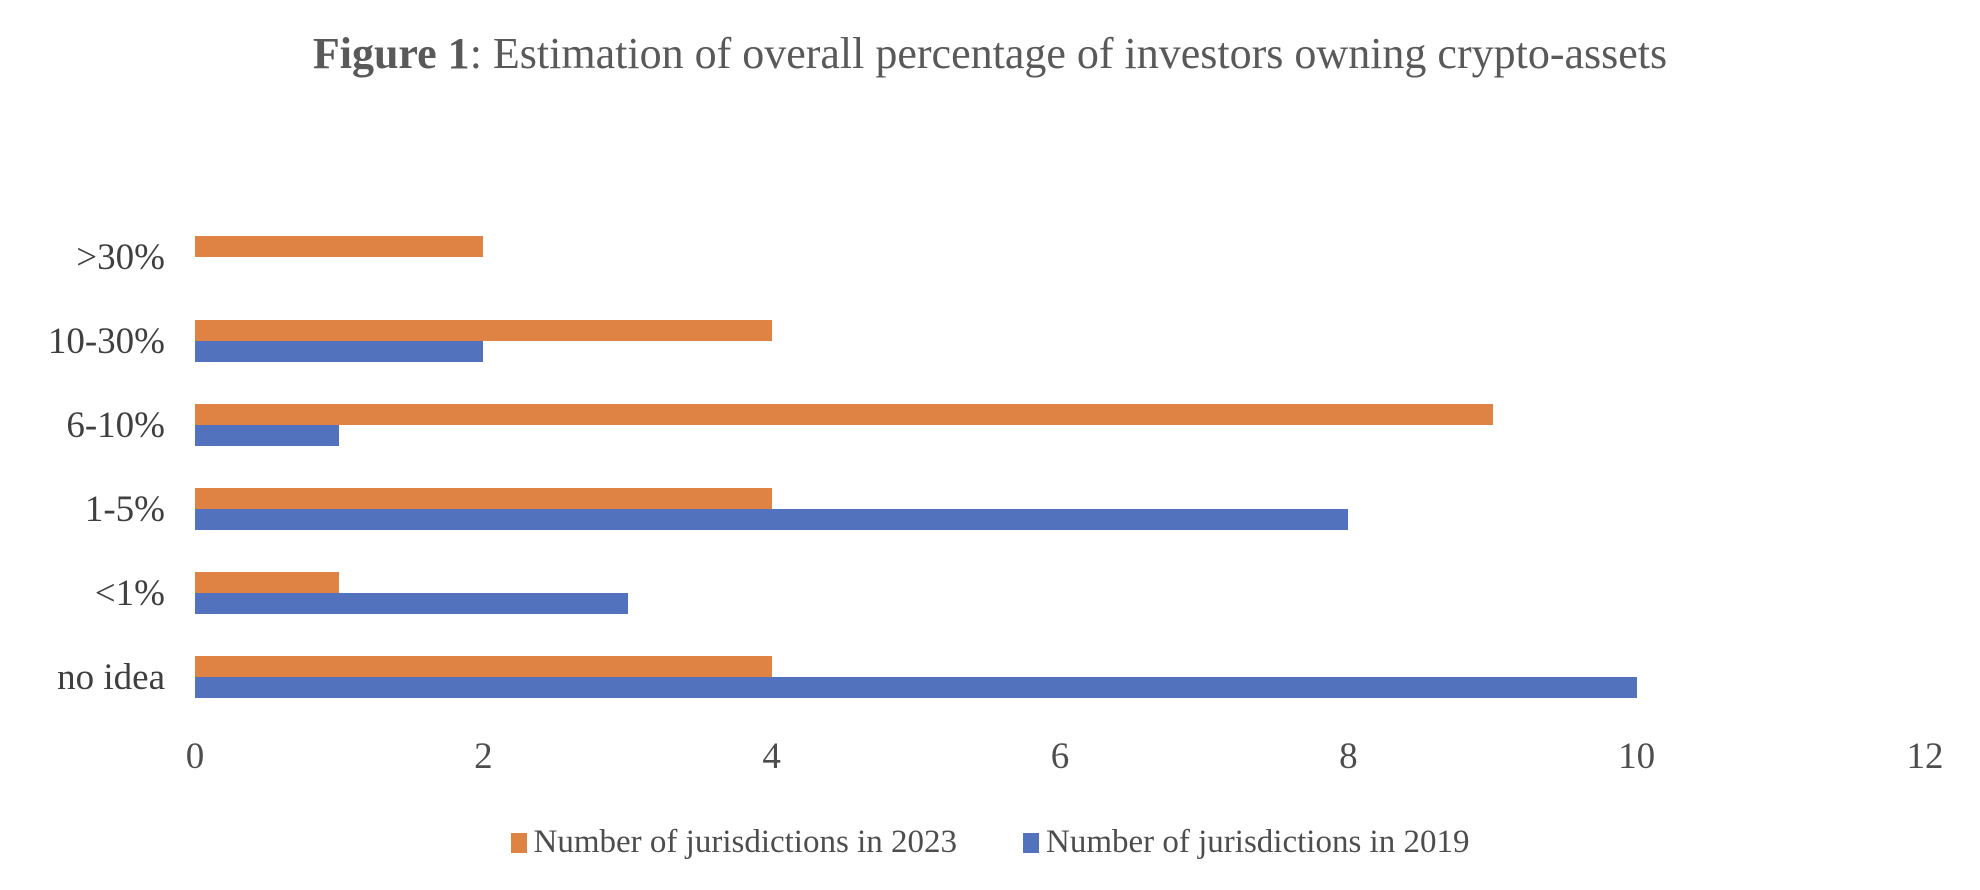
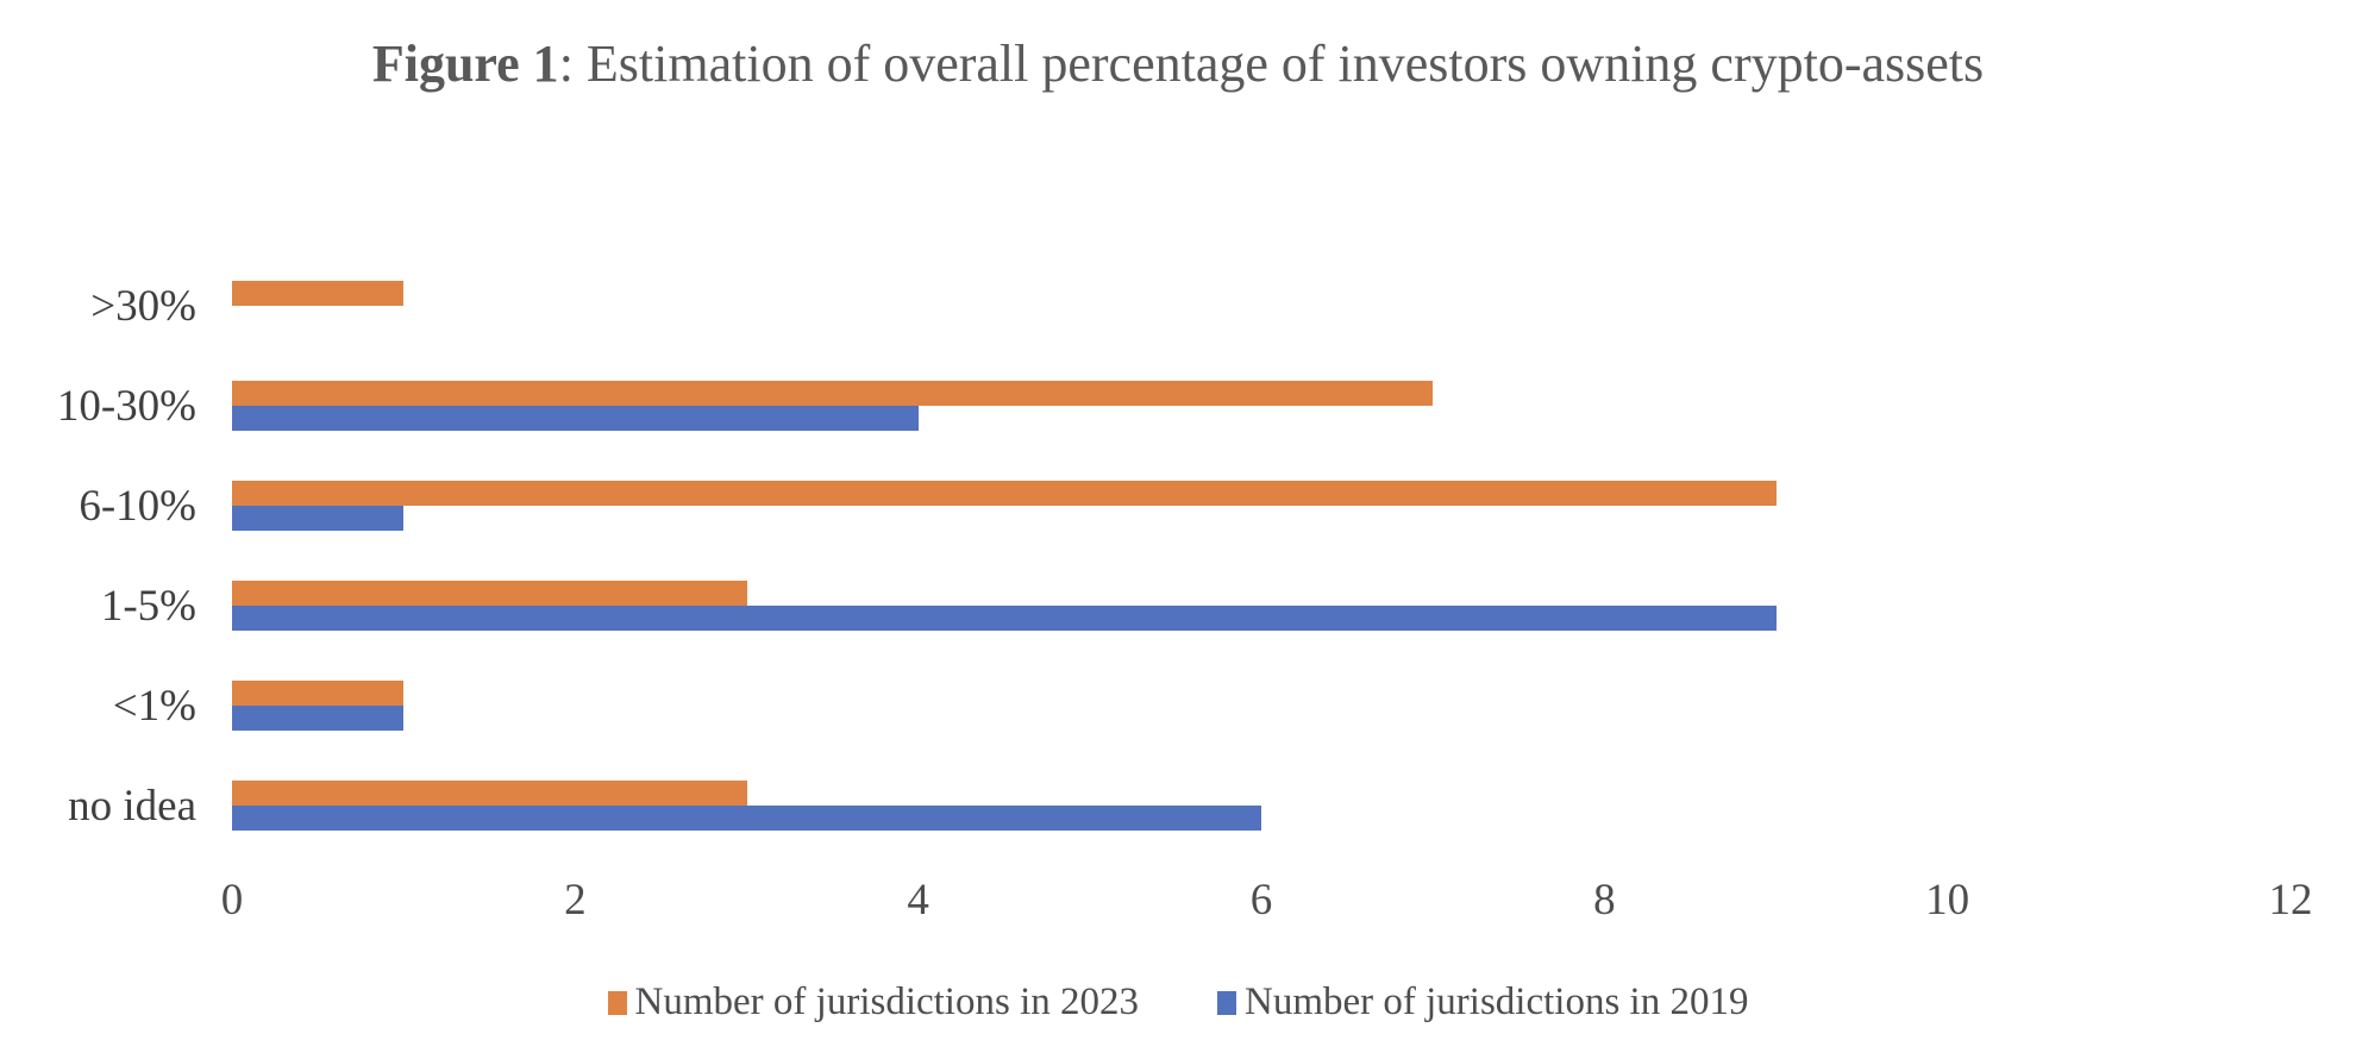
Number of jurisdictions in 2023/>30%: 2 -> 1
Number of jurisdictions in 2023/10-30%: 4 -> 7
Number of jurisdictions in 2019/10-30%: 2 -> 4
Number of jurisdictions in 2023/1-5%: 4 -> 3
Number of jurisdictions in 2019/1-5%: 8 -> 9
Number of jurisdictions in 2019/<1%: 3 -> 1
Number of jurisdictions in 2023/no idea: 4 -> 3
Number of jurisdictions in 2019/no idea: 10 -> 6
